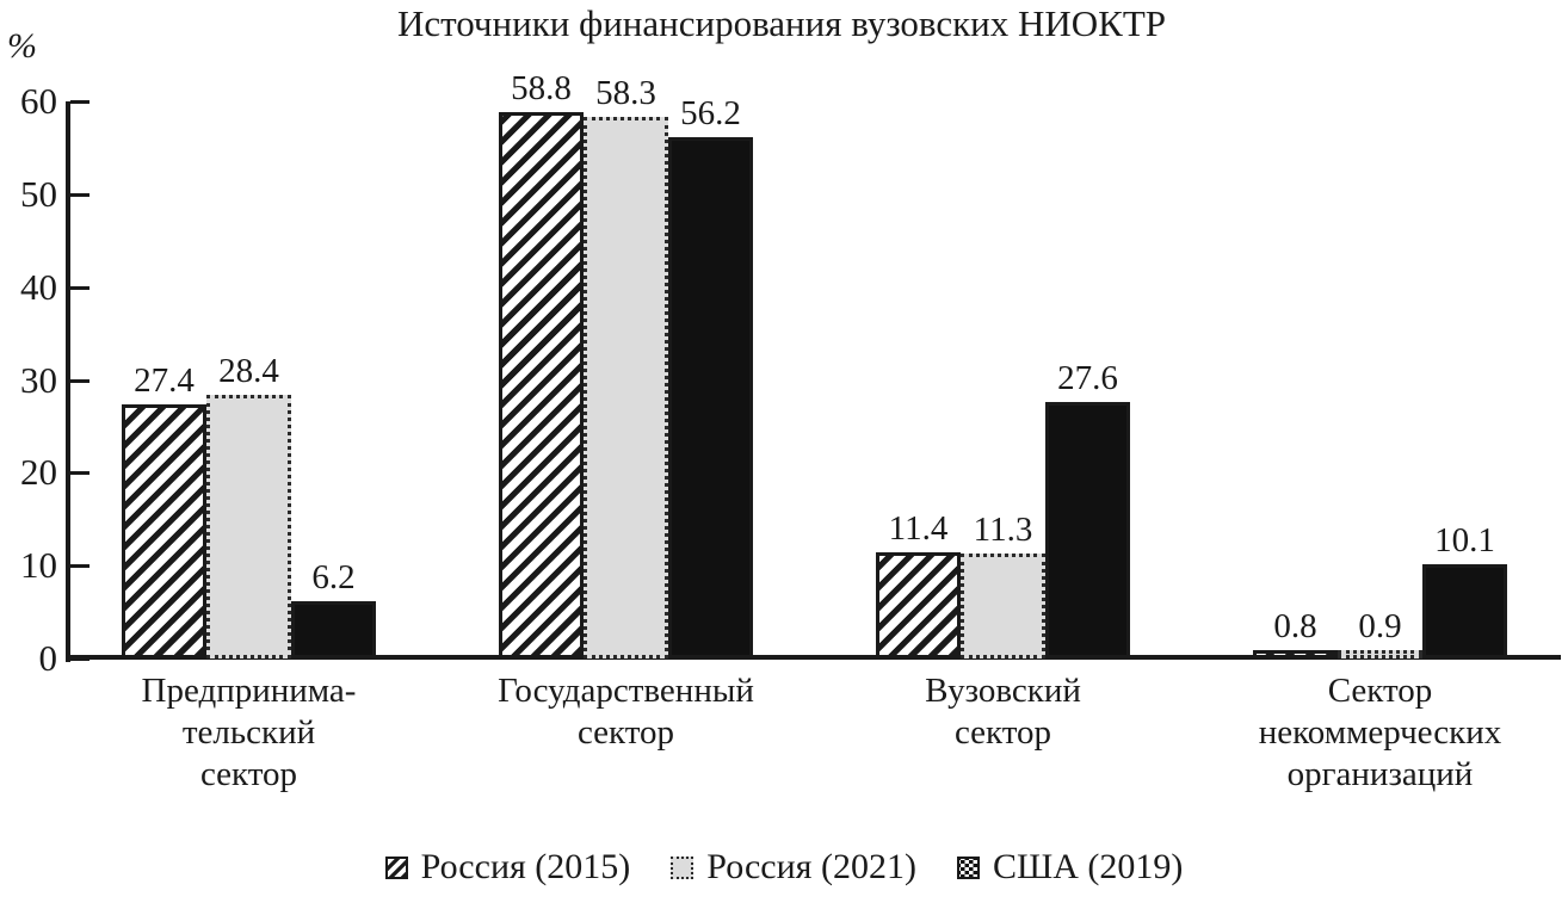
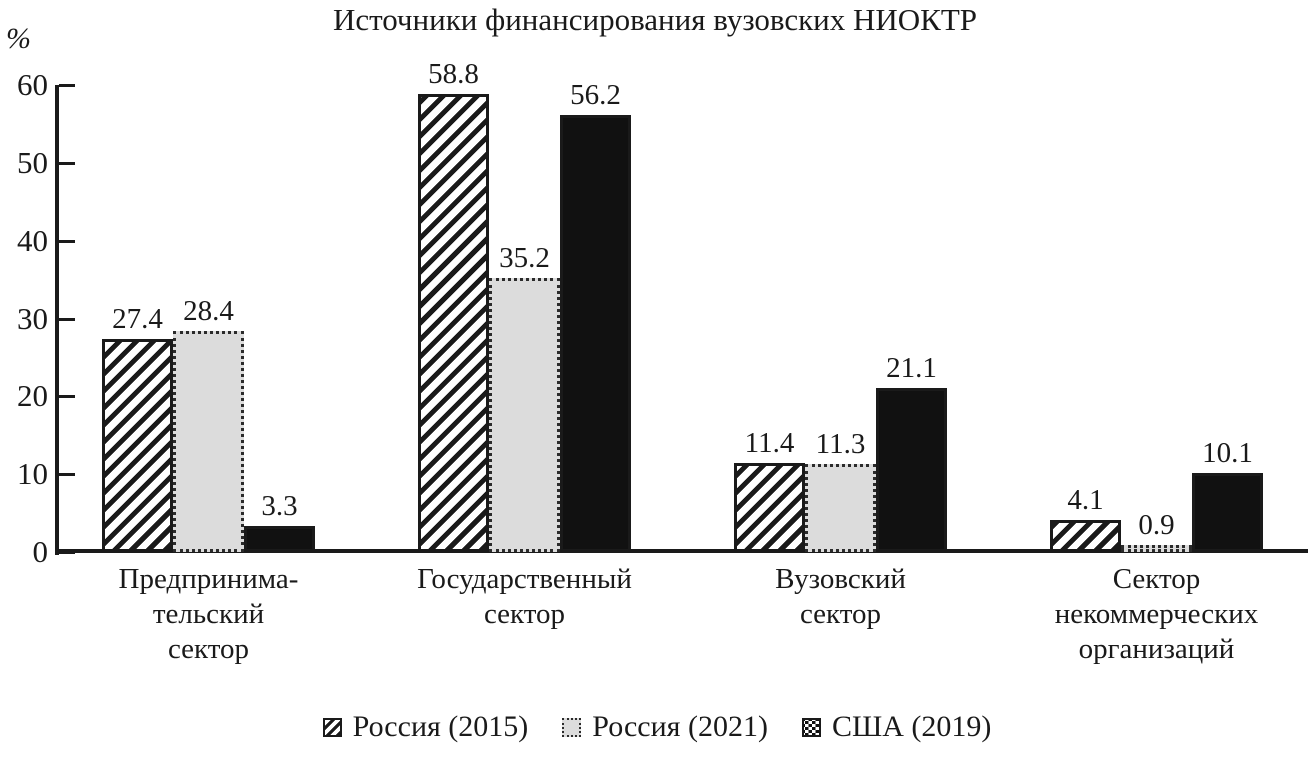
США (2019)/Предпринима- тельский сектор: 6.2 -> 3.3
Россия (2021)/Государственный сектор: 58.3 -> 35.2
США (2019)/Вузовский сектор: 27.6 -> 21.1
Россия (2015)/Сектор некоммерческих организаций: 0.8 -> 4.1
